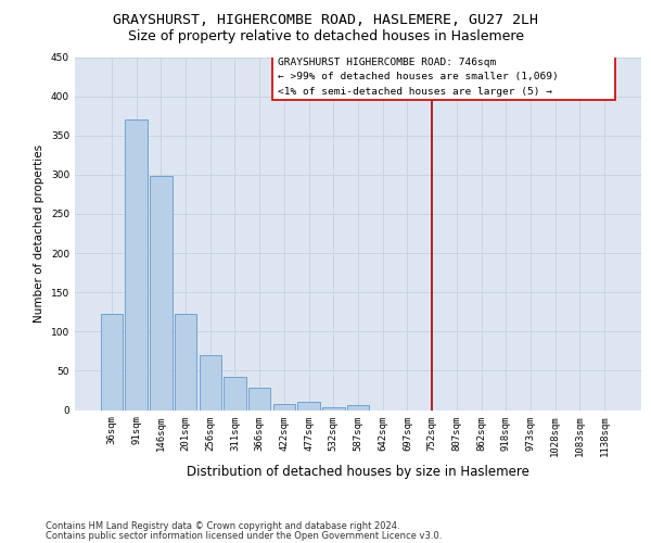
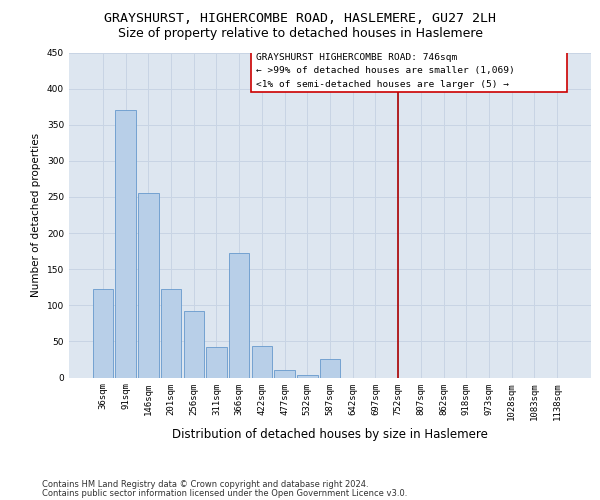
146sqm: 298 -> 256
256sqm: 70 -> 92
366sqm: 28 -> 172
422sqm: 7 -> 44
587sqm: 6 -> 26
